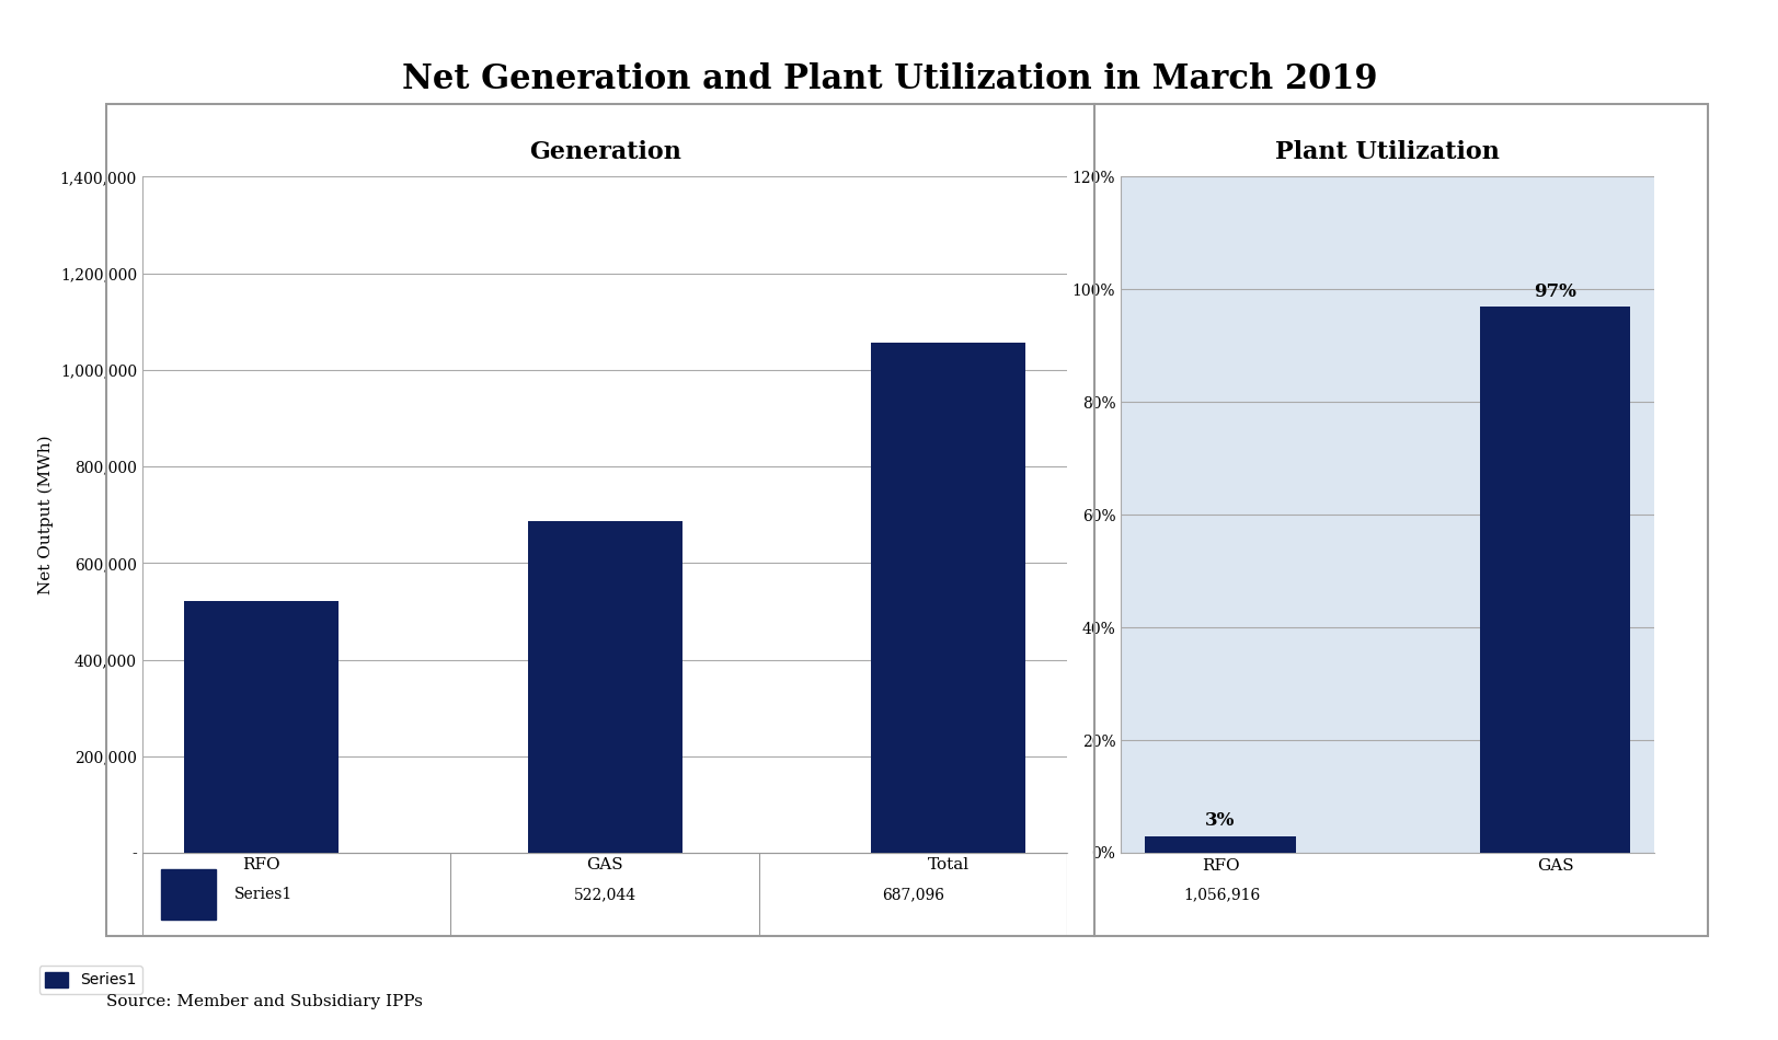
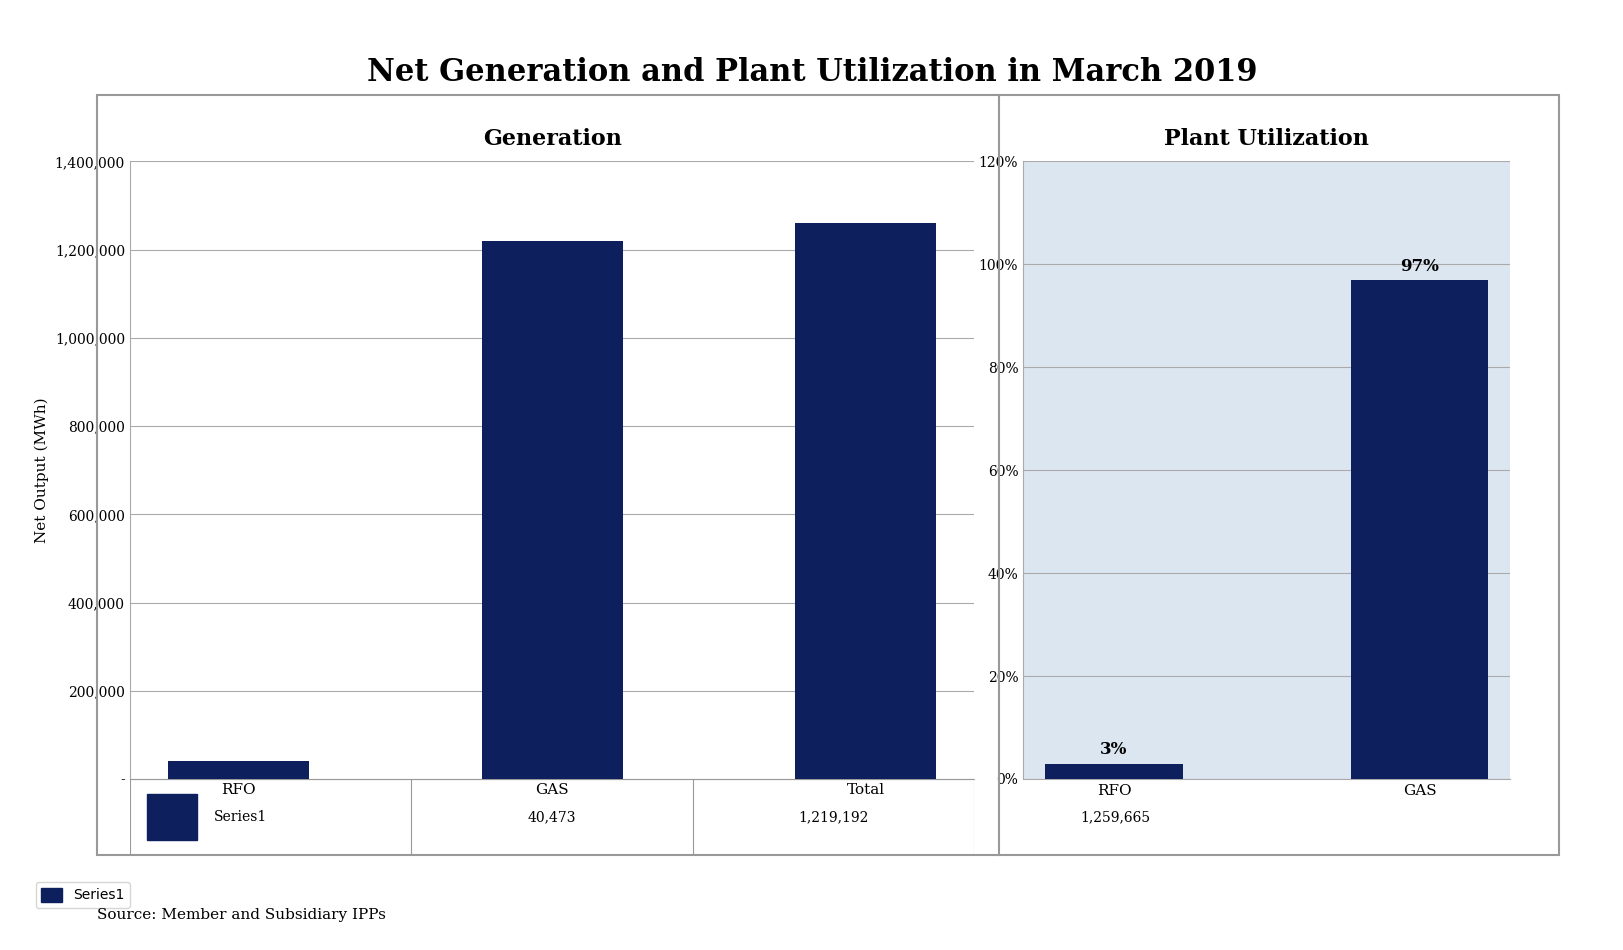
Generation/RFO: 522,044 -> 40,473
Generation/GAS: 687,096 -> 1,219,192
Generation/Total: 1,056,916 -> 1,259,665
